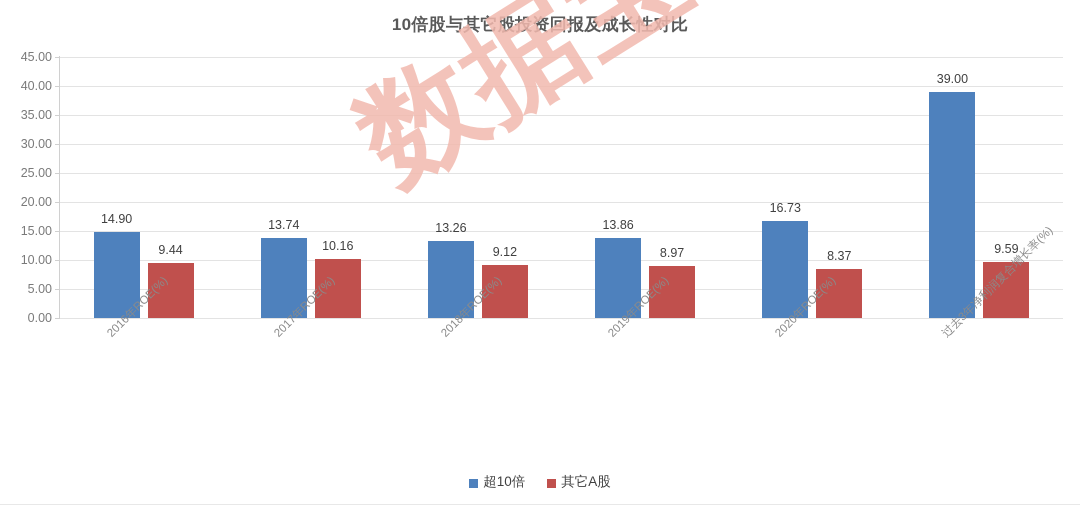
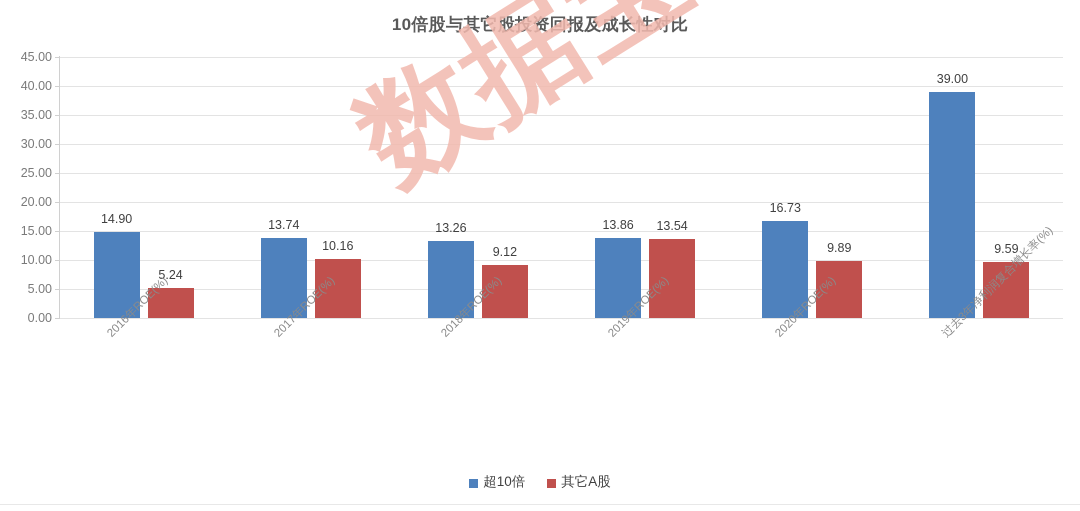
其它A股/2016年ROE(%): 9.44 -> 5.24
其它A股/2019年ROE(%): 8.97 -> 13.54
其它A股/2020年ROE(%): 8.37 -> 9.89
